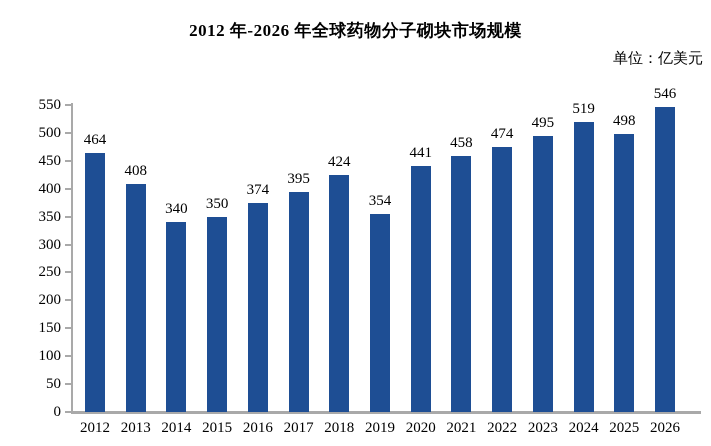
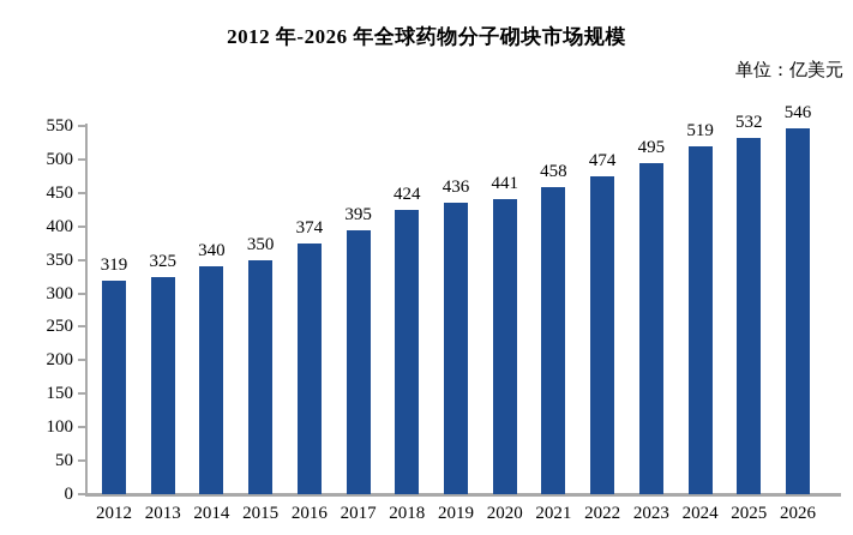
2012: 464 -> 319
2013: 408 -> 325
2019: 354 -> 436
2025: 498 -> 532
